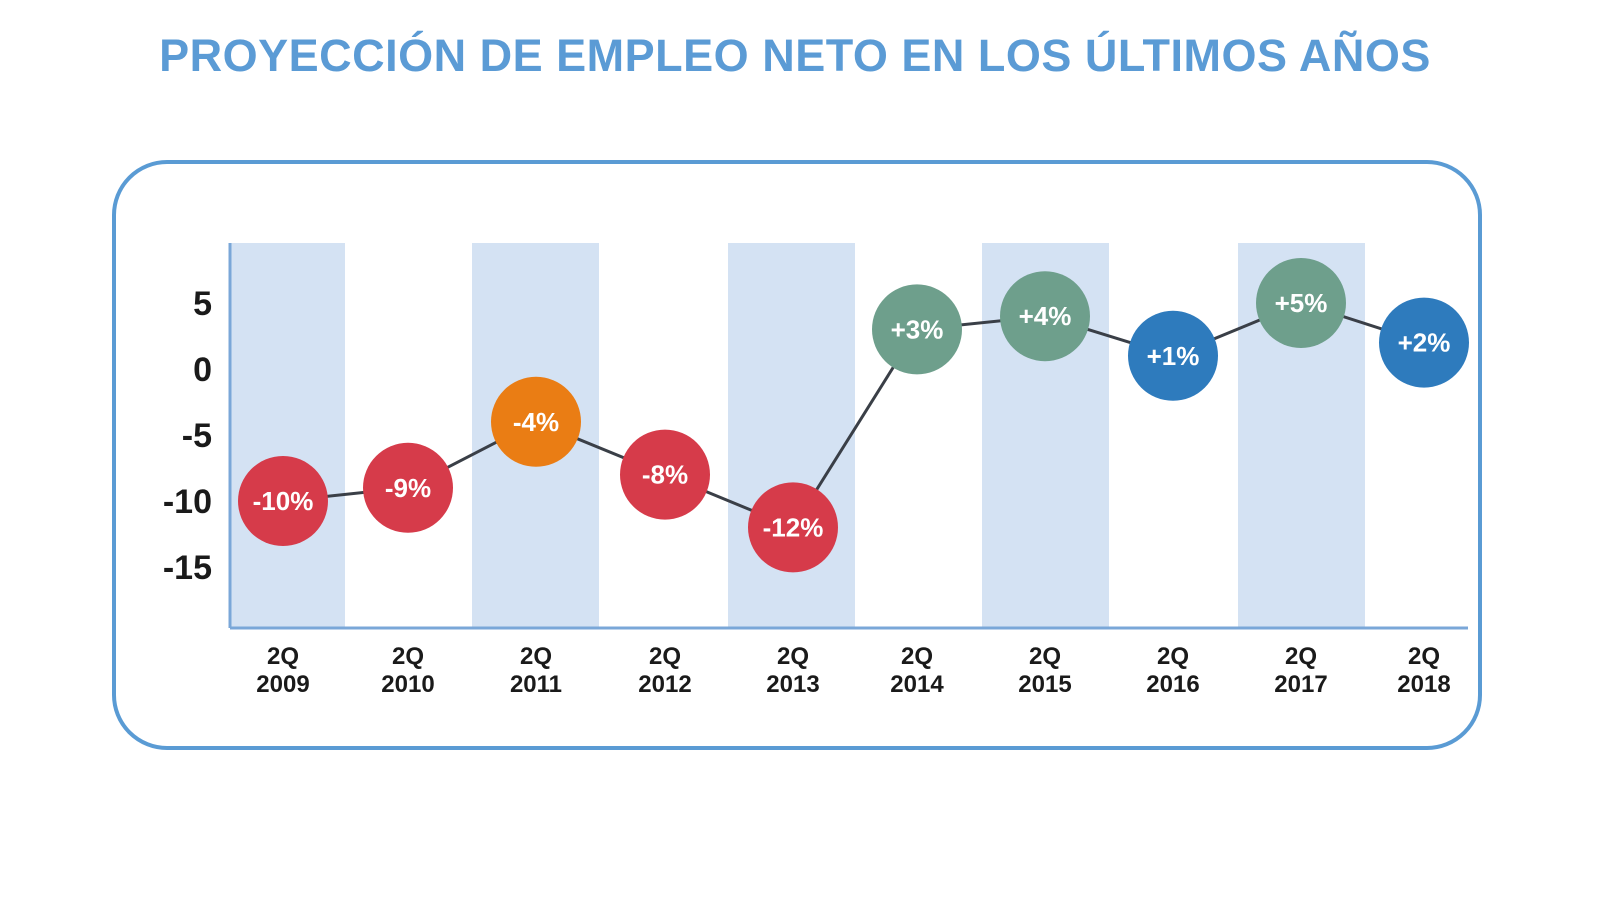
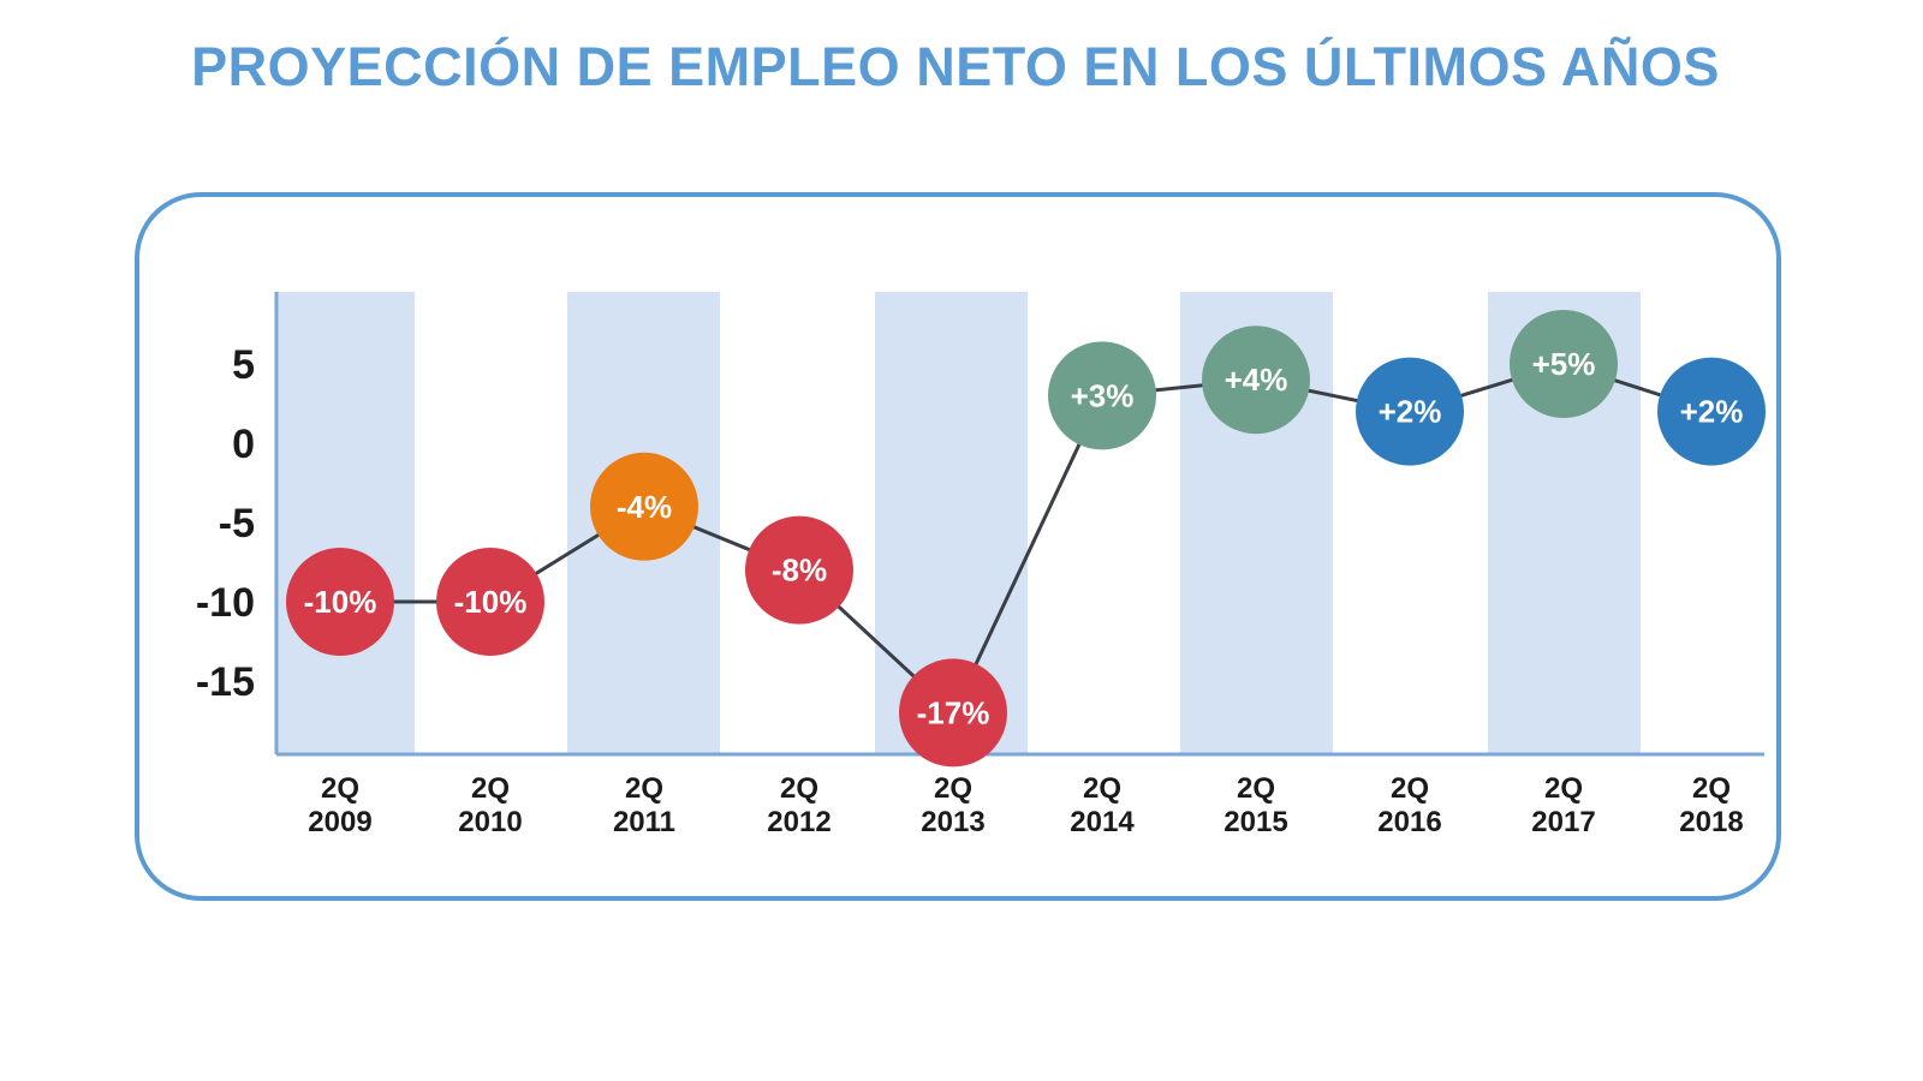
2Q 2010: -9% -> -10%
2Q 2013: -12% -> -17%
2Q 2016: +1% -> +2%
